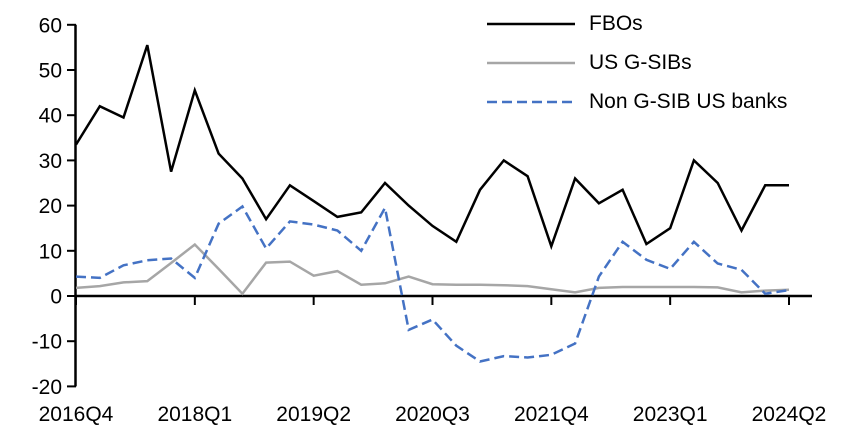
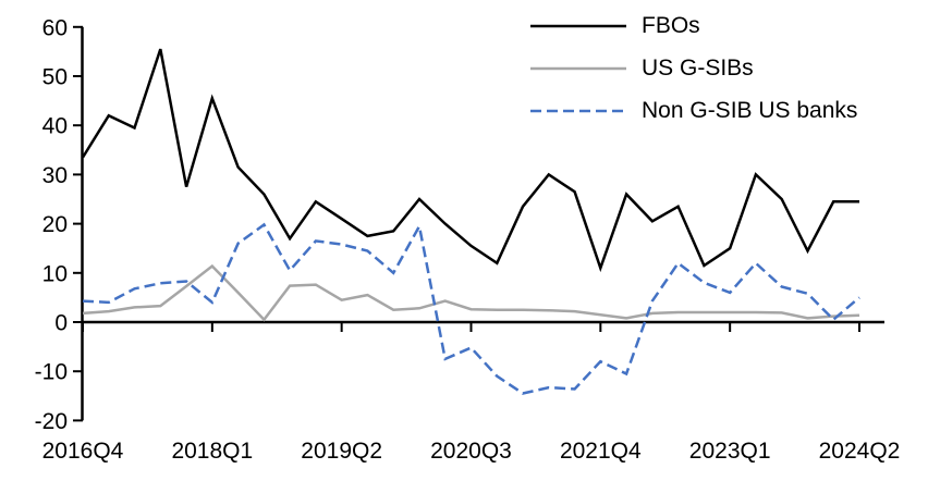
Non G-SIB US banks/2021Q4: -13 -> -8
Non G-SIB US banks/2024Q2: 1 -> 5
